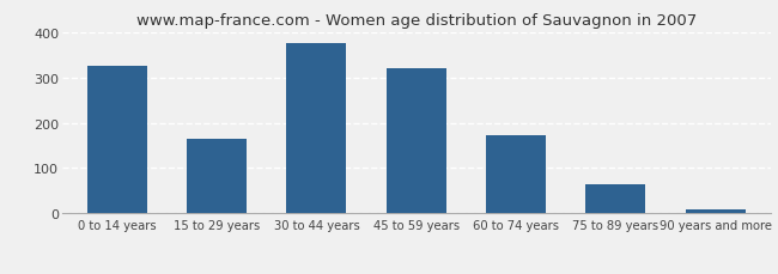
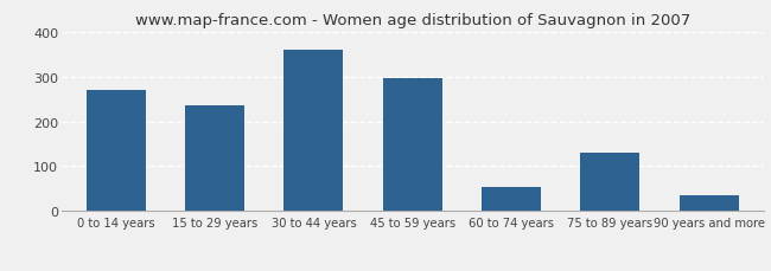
0 to 14 years: 325 -> 270
15 to 29 years: 165 -> 235
30 to 44 years: 375 -> 360
45 to 59 years: 320 -> 295
60 to 74 years: 172 -> 55
75 to 89 years: 65 -> 130
90 years and more: 10 -> 35
